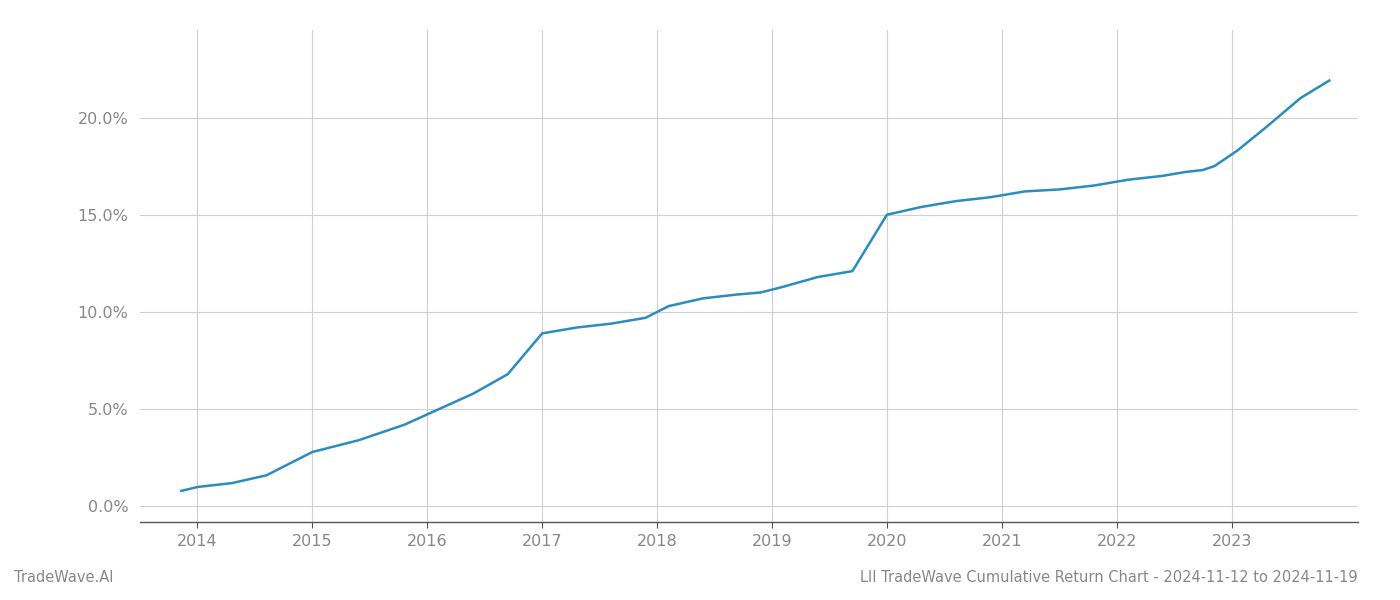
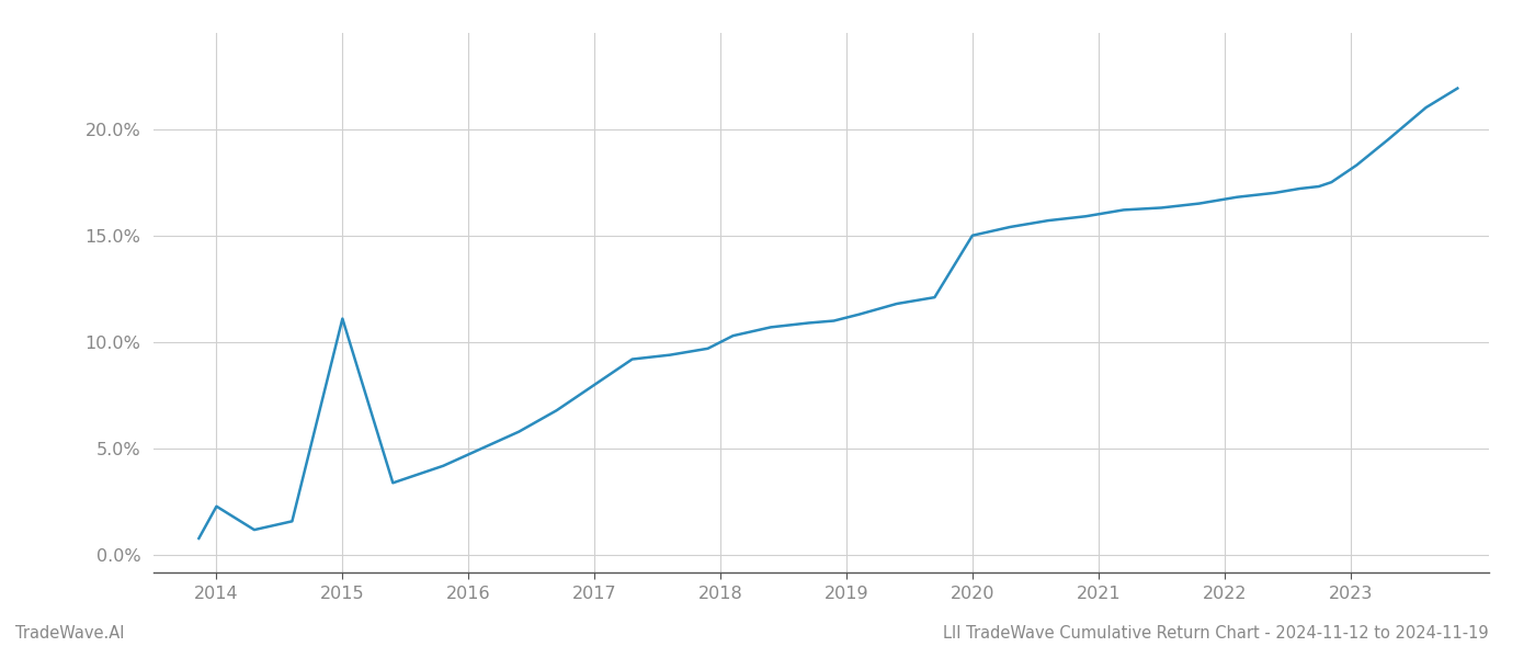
2014: 1.0% -> 2.3%
2015: 2.8% -> 11.1%
2017: 8.9% -> 8.0%
